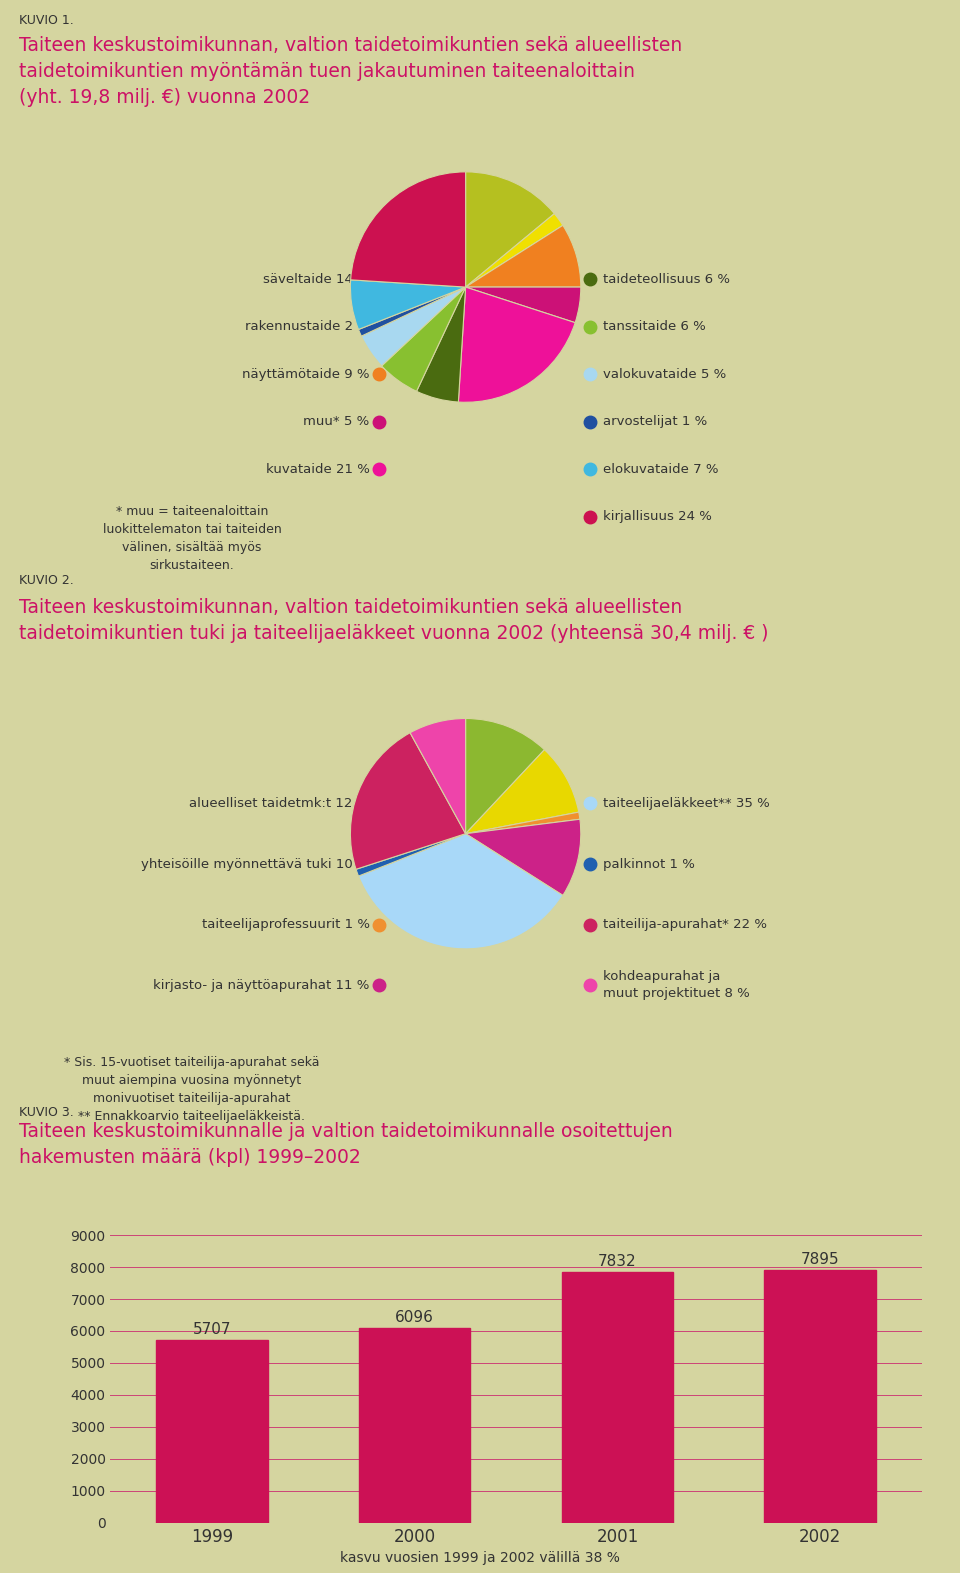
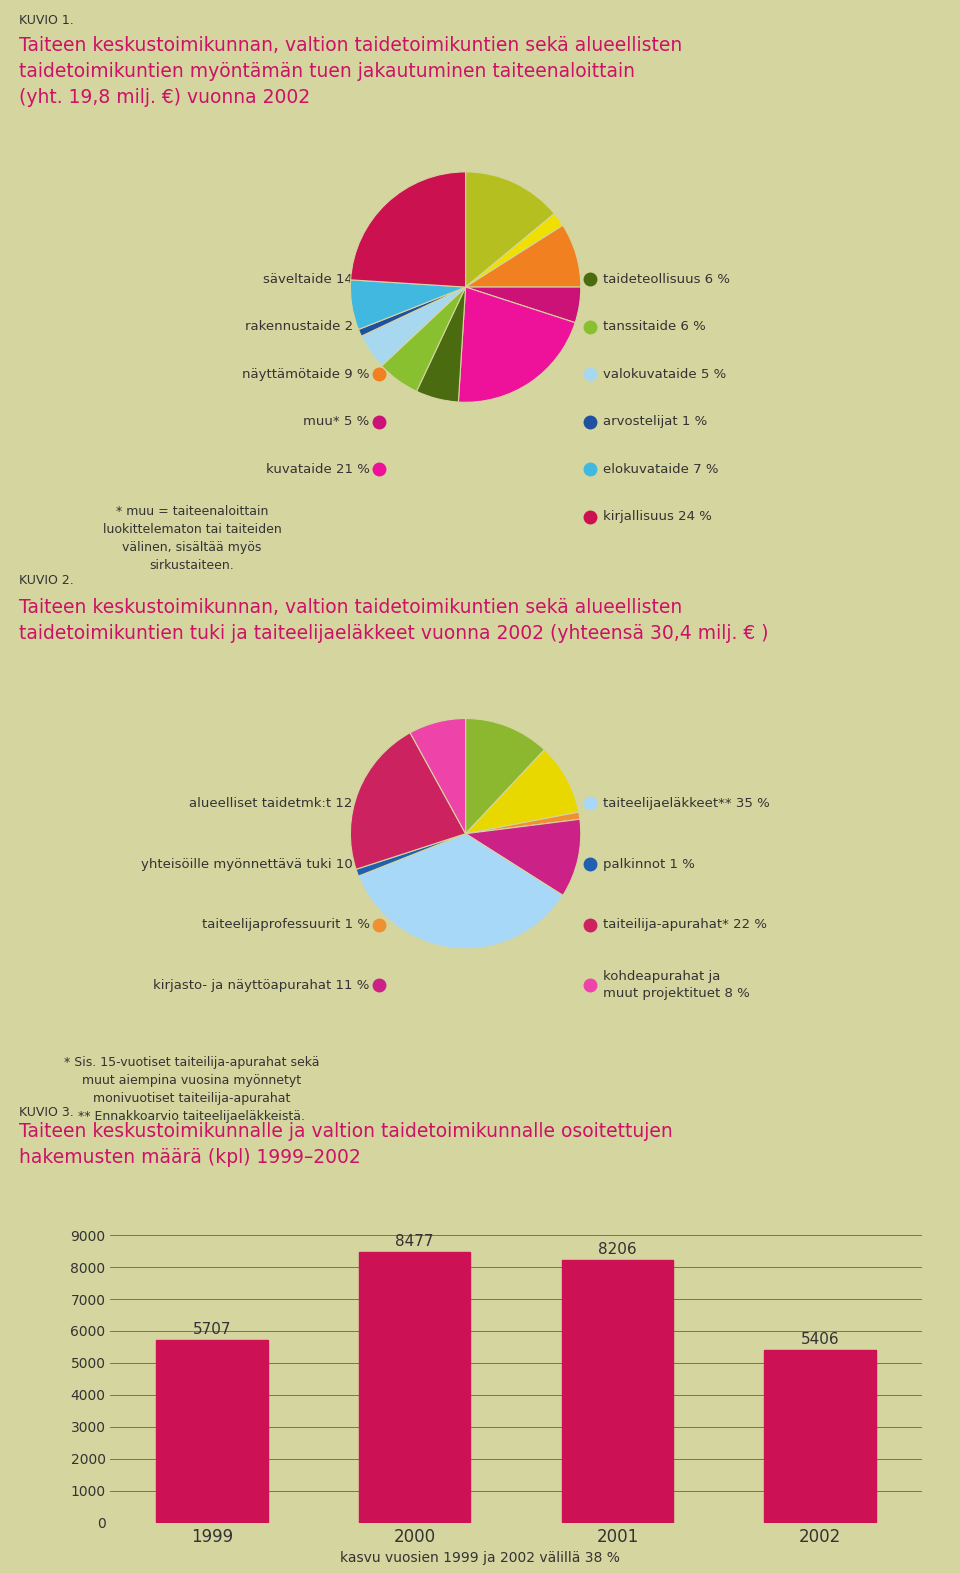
2000: 6096 -> 8477
2001: 7832 -> 8206
2002: 7895 -> 5406
